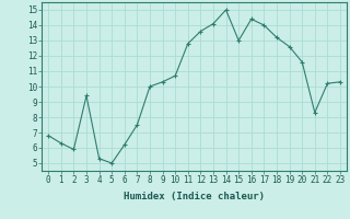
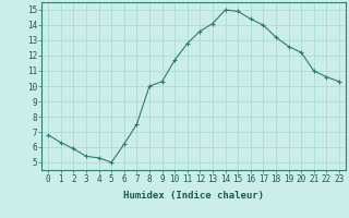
3: 9.4 -> 5.4
10: 10.7 -> 11.7
15: 13.0 -> 14.9
20: 11.6 -> 12.2
21: 8.3 -> 11.0
22: 10.2 -> 10.6
